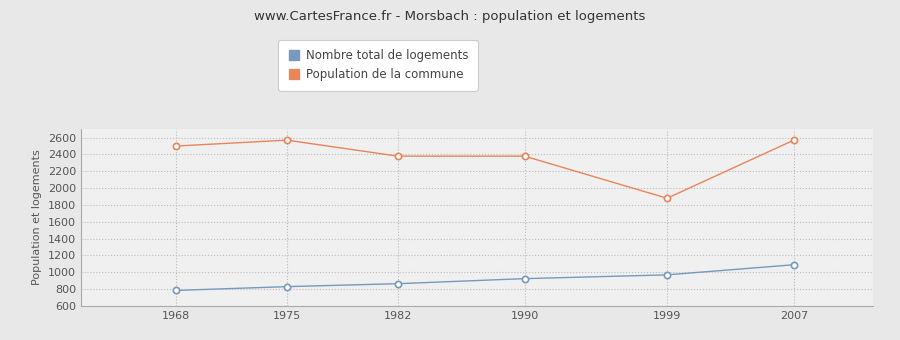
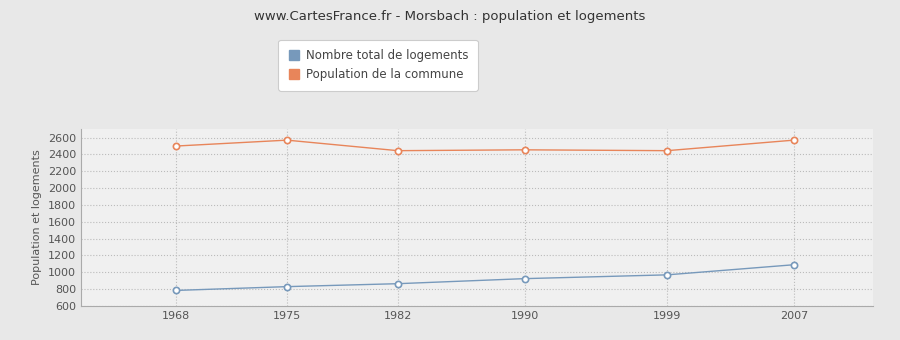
Population de la commune/1982: 2380 -> 2440
Population de la commune/1990: 2380 -> 2460
Population de la commune/1999: 1880 -> 2440
